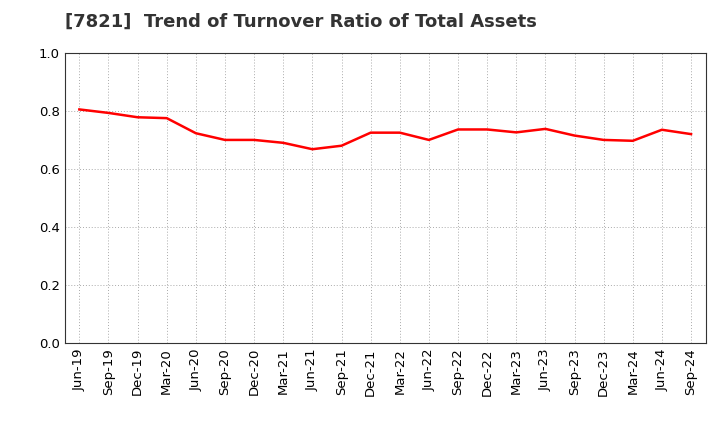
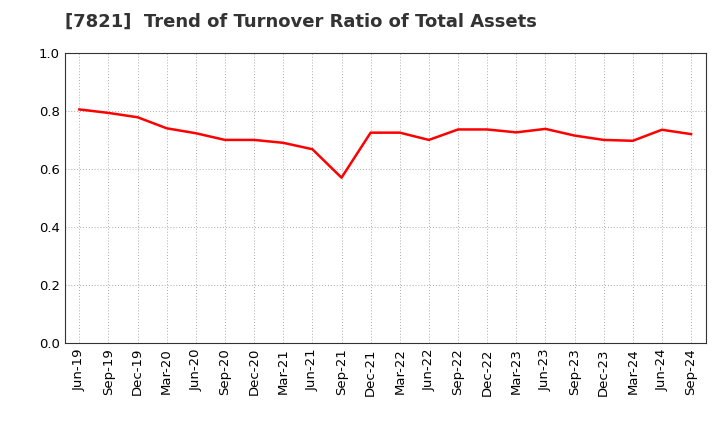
Mar-20: 0.775 -> 0.740
Sep-21: 0.680 -> 0.570
